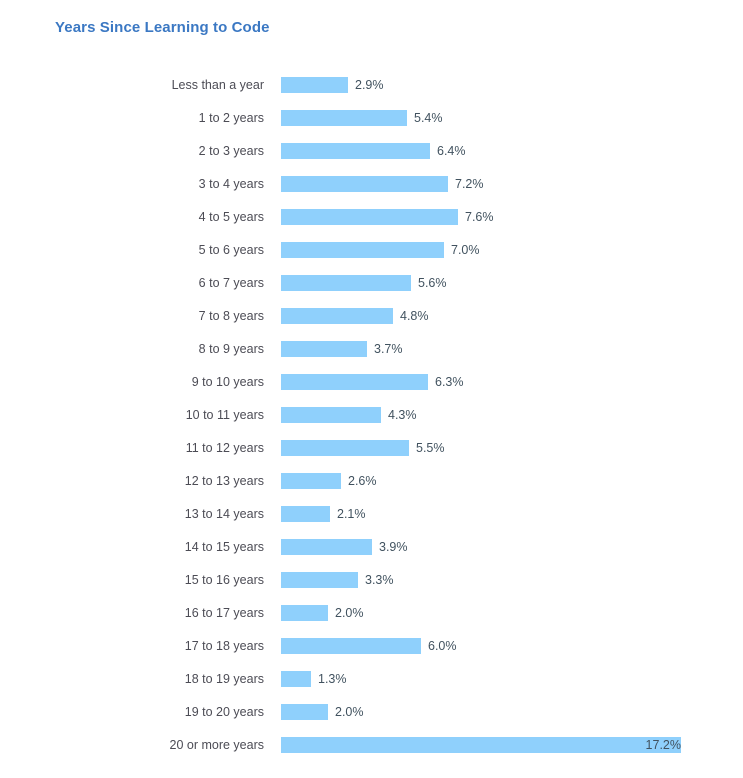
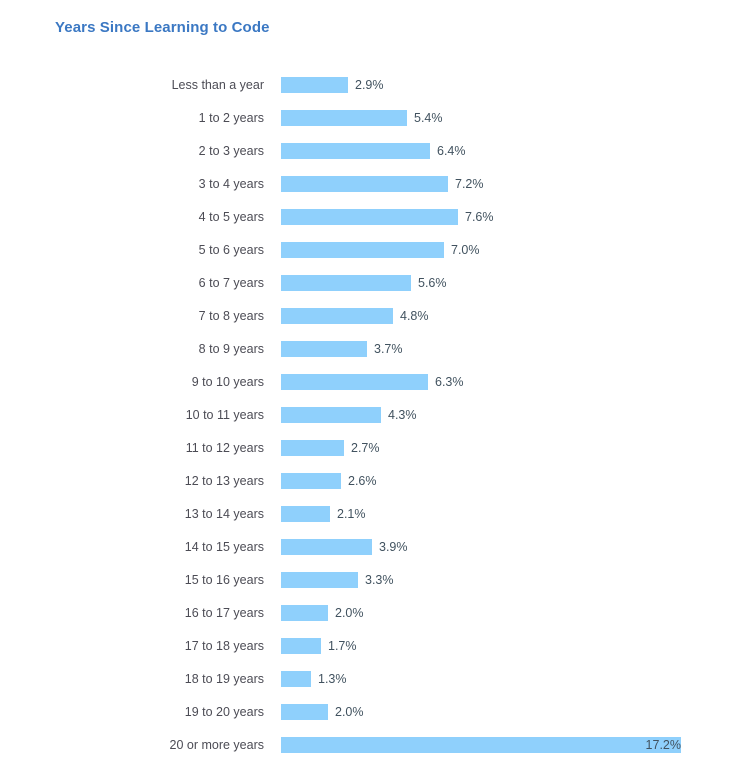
11 to 12 years: 5.5% -> 2.7%
17 to 18 years: 6.0% -> 1.7%
